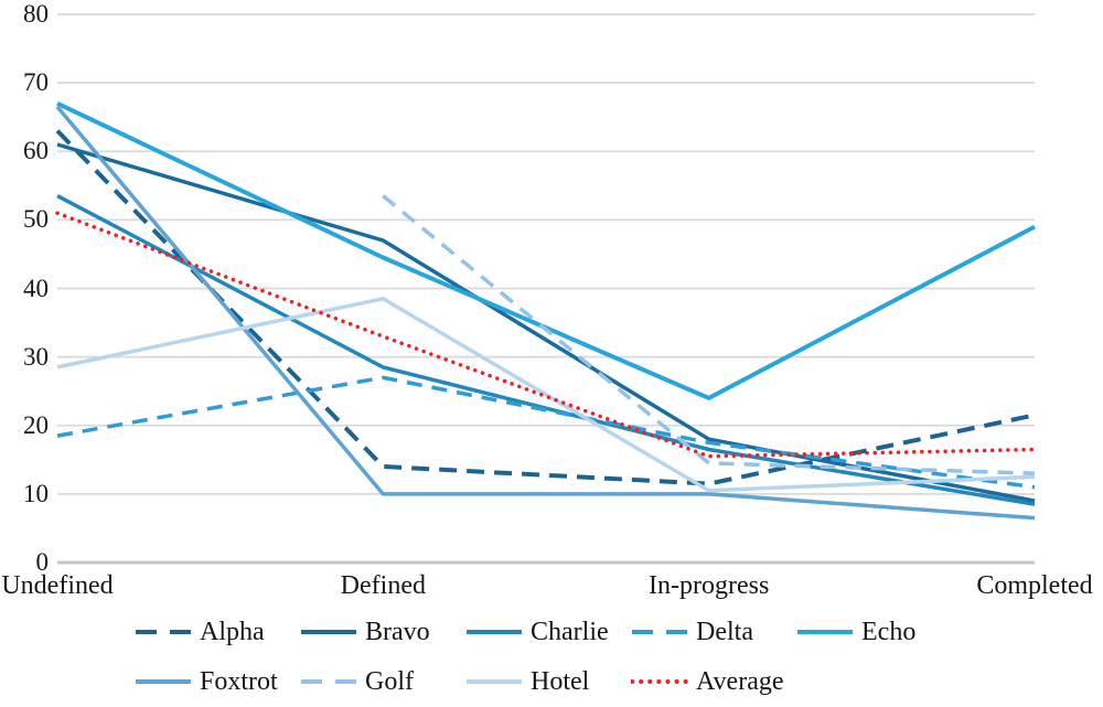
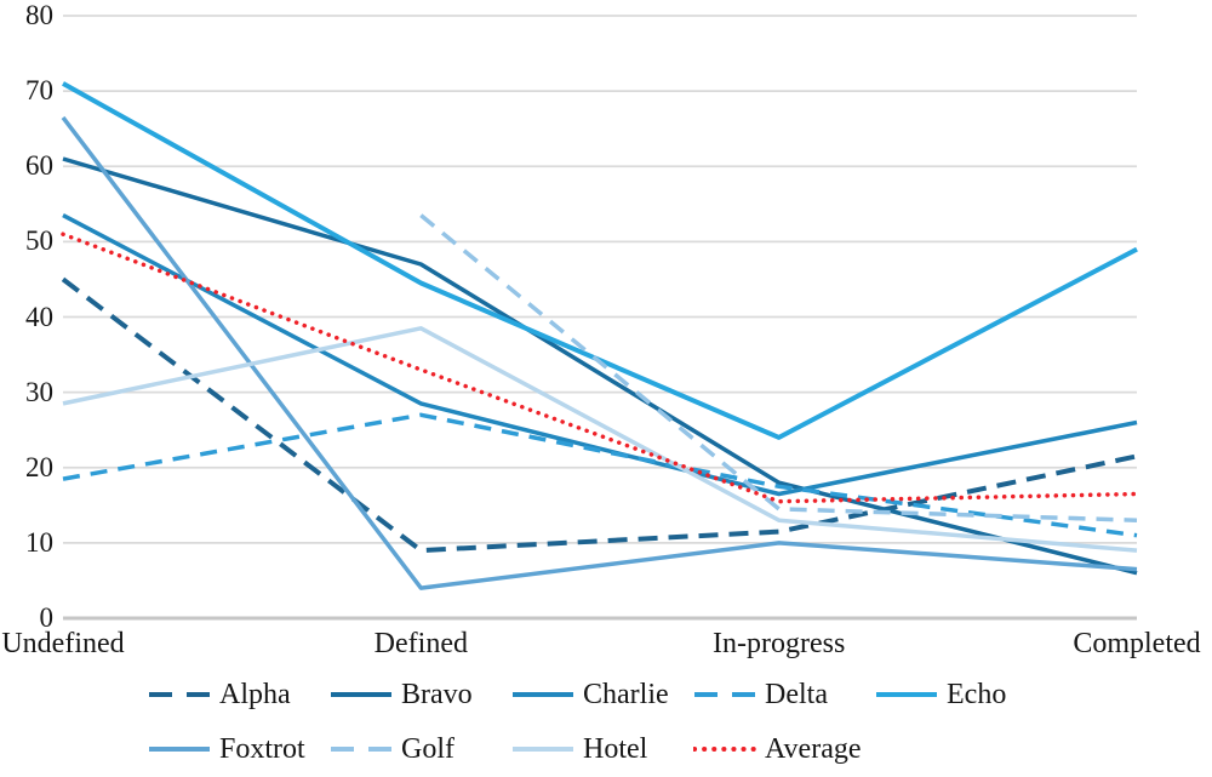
Alpha/Undefined: 63 -> 45
Echo/Undefined: 67 -> 71
Alpha/Defined: 14 -> 9
Foxtrot/Defined: 10 -> 4
Hotel/In-progress: 10 -> 13
Bravo/Completed: 9 -> 6
Charlie/Completed: 8 -> 26
Hotel/Completed: 12 -> 9
